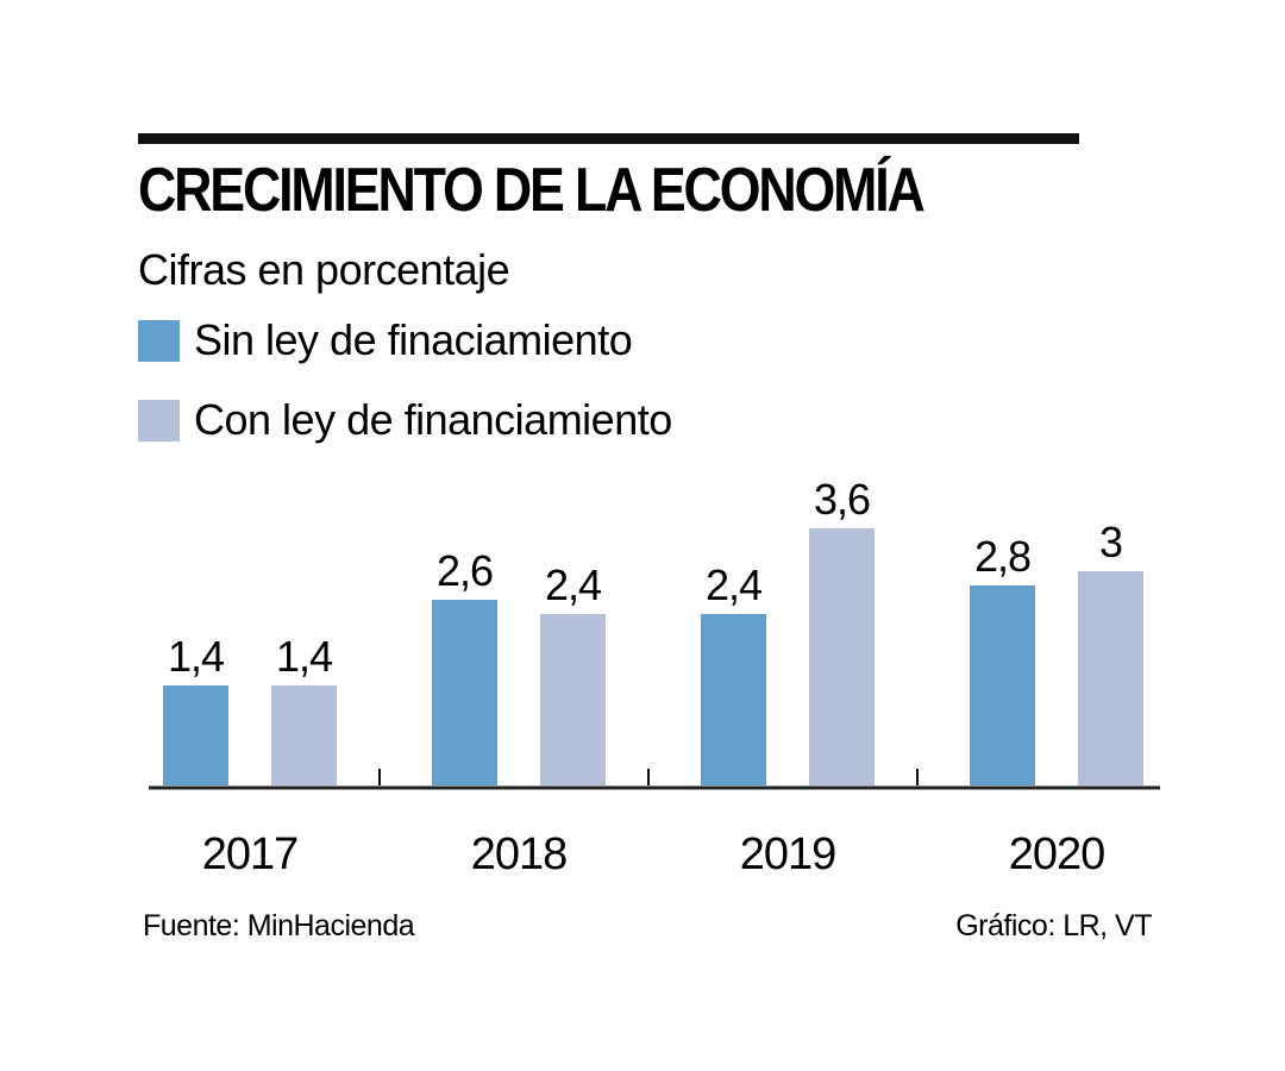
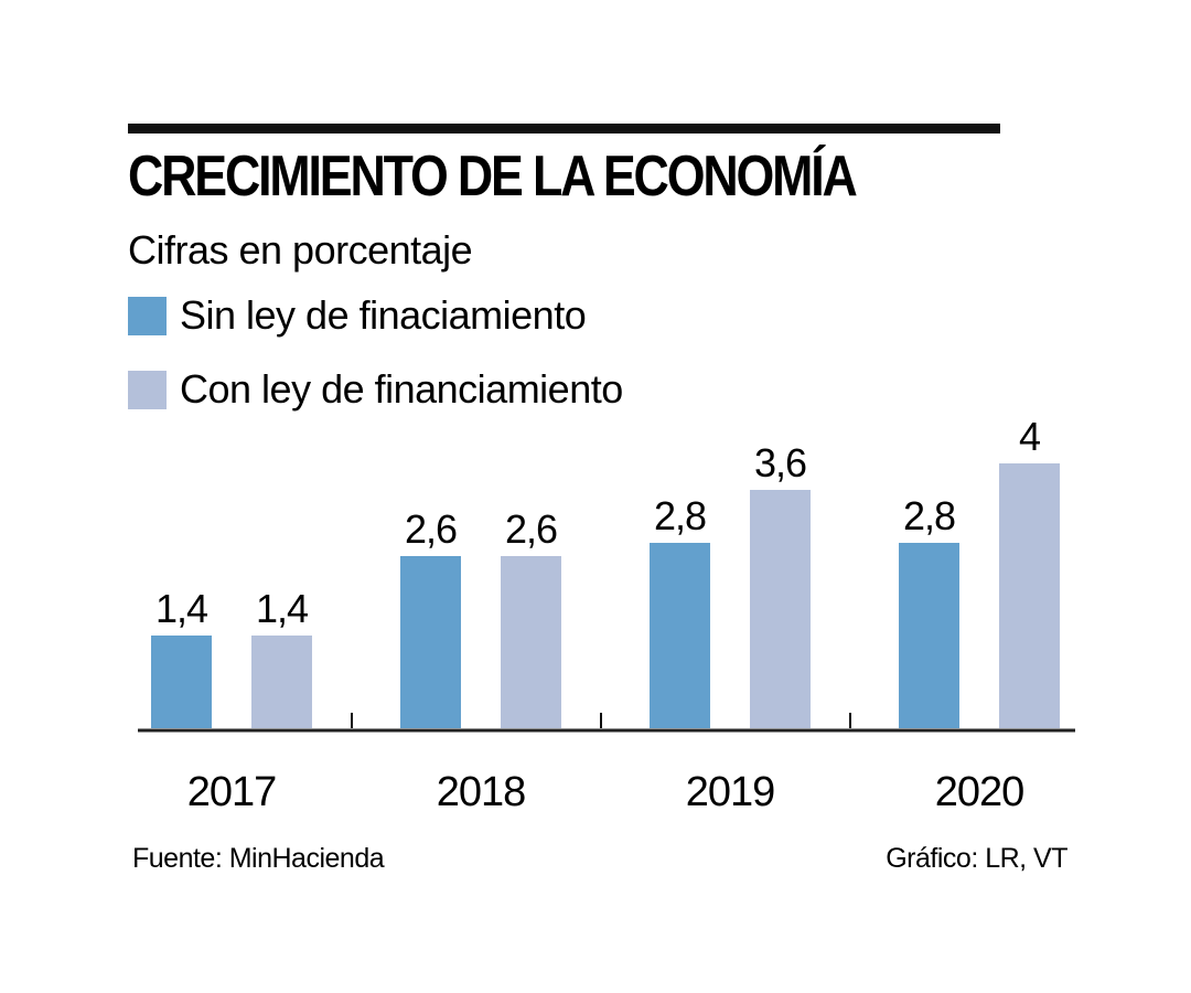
Con ley de financiamiento/2018: 2,4 -> 2,6
Sin ley de finaciamiento/2019: 2,4 -> 2,8
Con ley de financiamiento/2020: 3 -> 4
